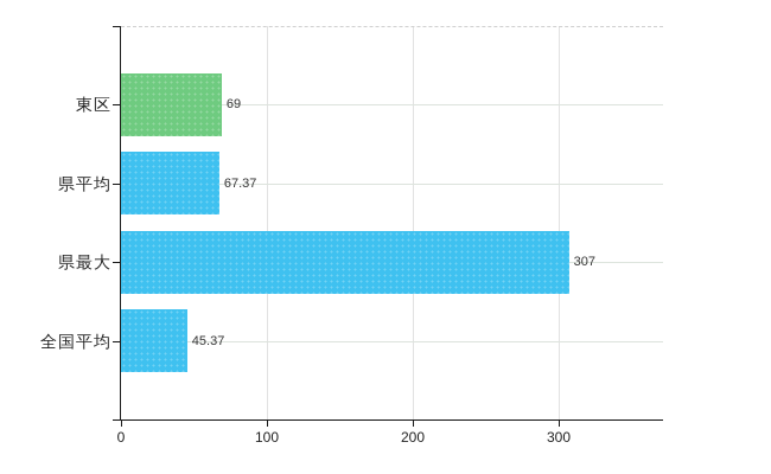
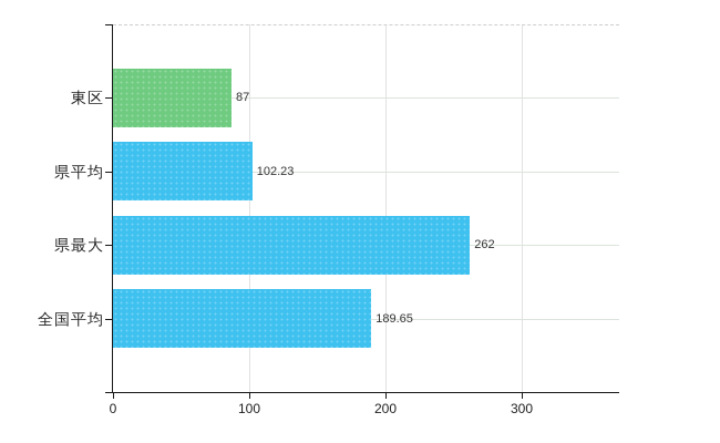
東区: 69 -> 87
県平均: 67.37 -> 102.23
県最大: 307 -> 262
全国平均: 45.37 -> 189.65
